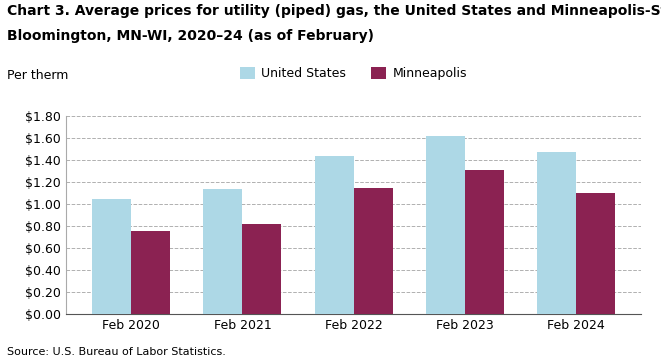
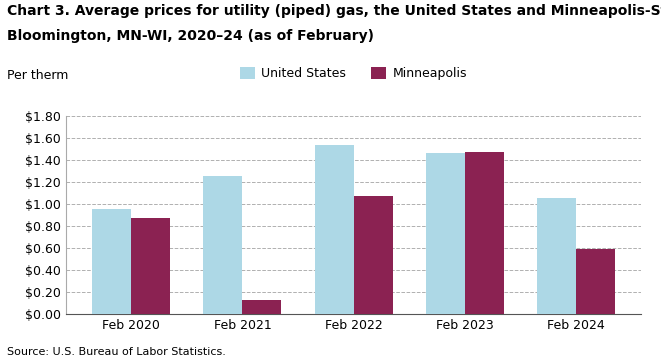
United States/Feb 2020: $1.04 -> $0.95
Minneapolis/Feb 2020: $0.75 -> $0.87
United States/Feb 2021: $1.13 -> $1.25
Minneapolis/Feb 2021: $0.82 -> $0.13
United States/Feb 2022: $1.43 -> $1.53
Minneapolis/Feb 2022: $1.14 -> $1.07
United States/Feb 2023: $1.61 -> $1.46
Minneapolis/Feb 2023: $1.31 -> $1.47
United States/Feb 2024: $1.47 -> $1.05
Minneapolis/Feb 2024: $1.10 -> $0.59
